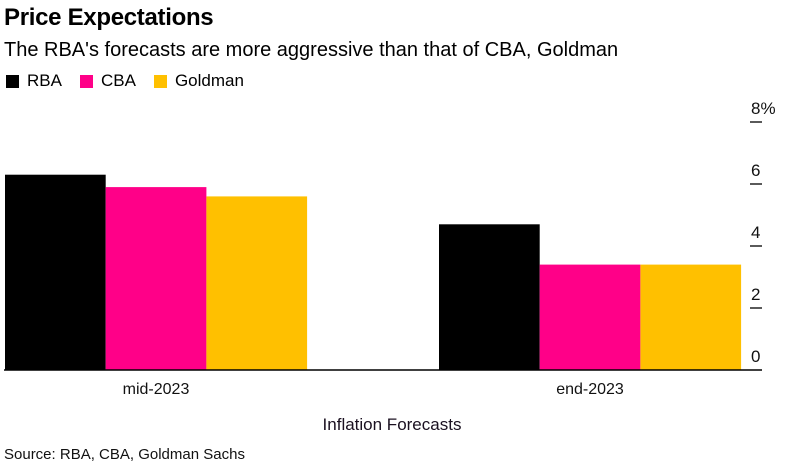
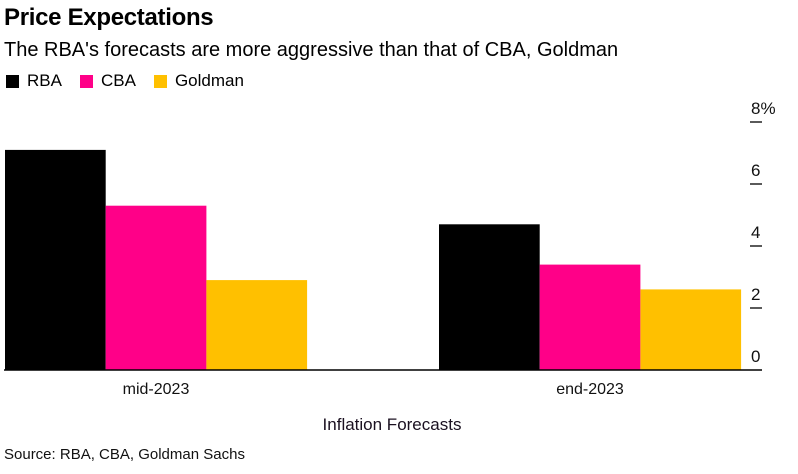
RBA/mid-2023: 6.3% -> 7.1%
CBA/mid-2023: 5.9% -> 5.3%
Goldman/mid-2023: 5.6% -> 2.9%
Goldman/end-2023: 3.4% -> 2.6%
